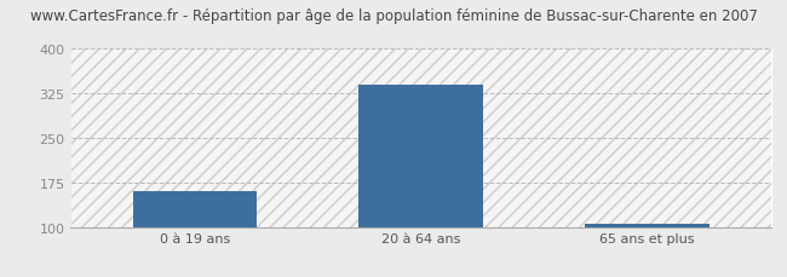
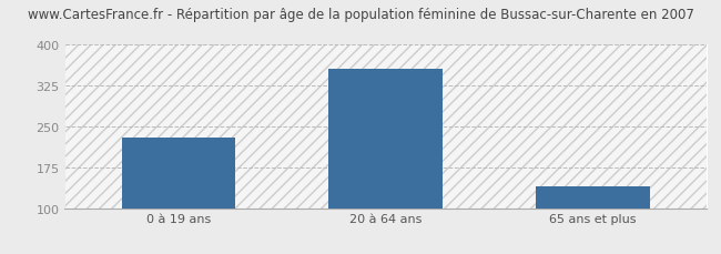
0 à 19 ans: 160 -> 230
20 à 64 ans: 340 -> 355
65 ans et plus: 105 -> 140
